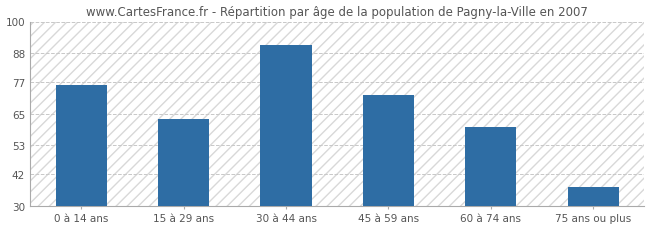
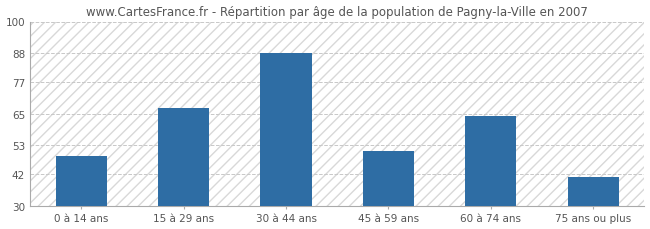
0 à 14 ans: 76 -> 49
15 à 29 ans: 63 -> 67
30 à 44 ans: 91 -> 88
45 à 59 ans: 72 -> 51
60 à 74 ans: 60 -> 64
75 ans ou plus: 37 -> 41
